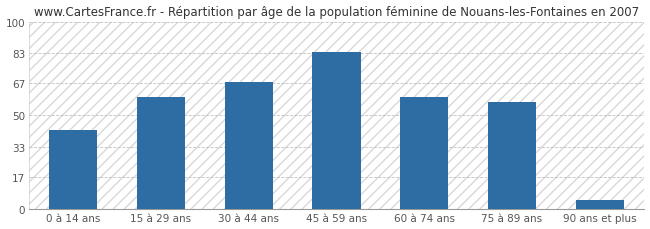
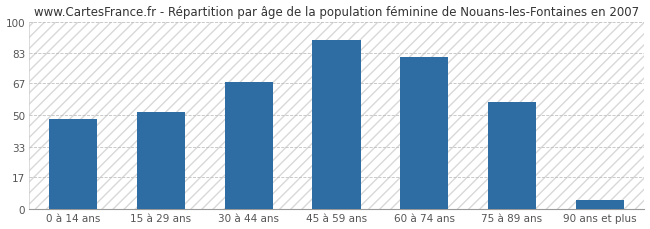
0 à 14 ans: 42 -> 48
15 à 29 ans: 60 -> 52
45 à 59 ans: 84 -> 90
60 à 74 ans: 60 -> 81
